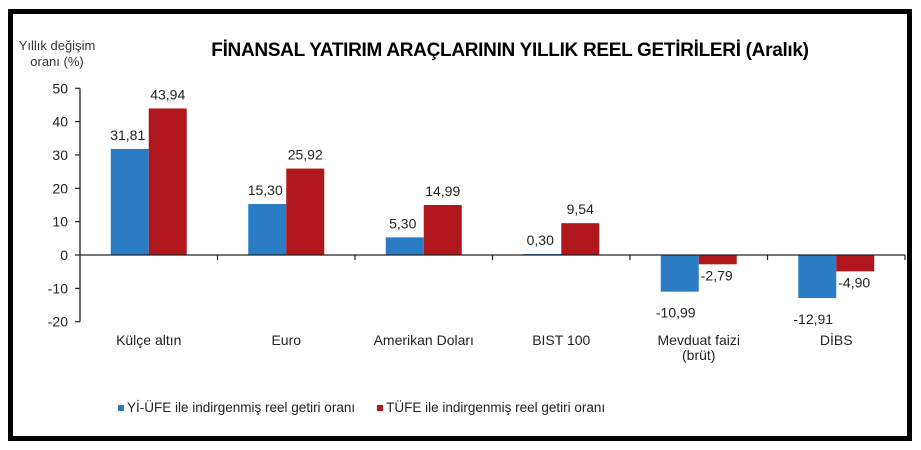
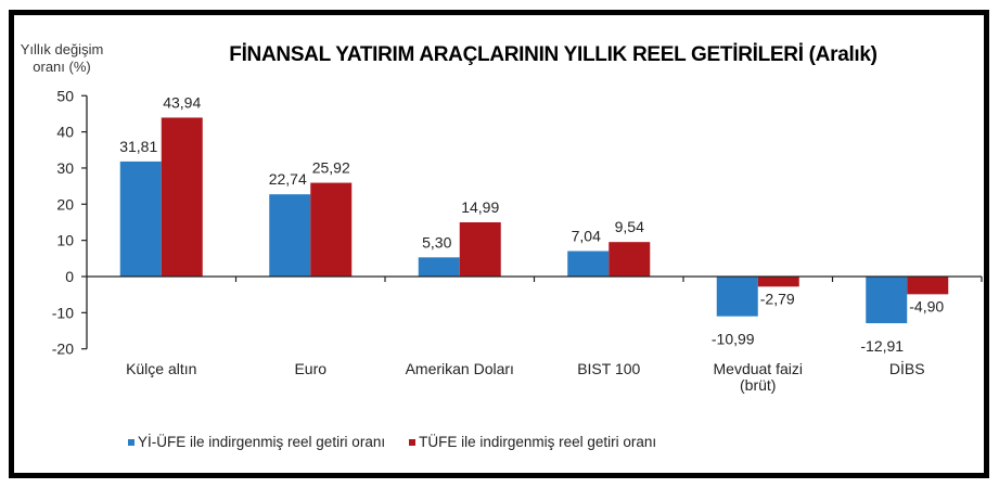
Yİ-ÜFE ile indirgenmiş reel getiri oranı/Euro: 15,30 -> 22,74
Yİ-ÜFE ile indirgenmiş reel getiri oranı/BIST 100: 0,30 -> 7,04
